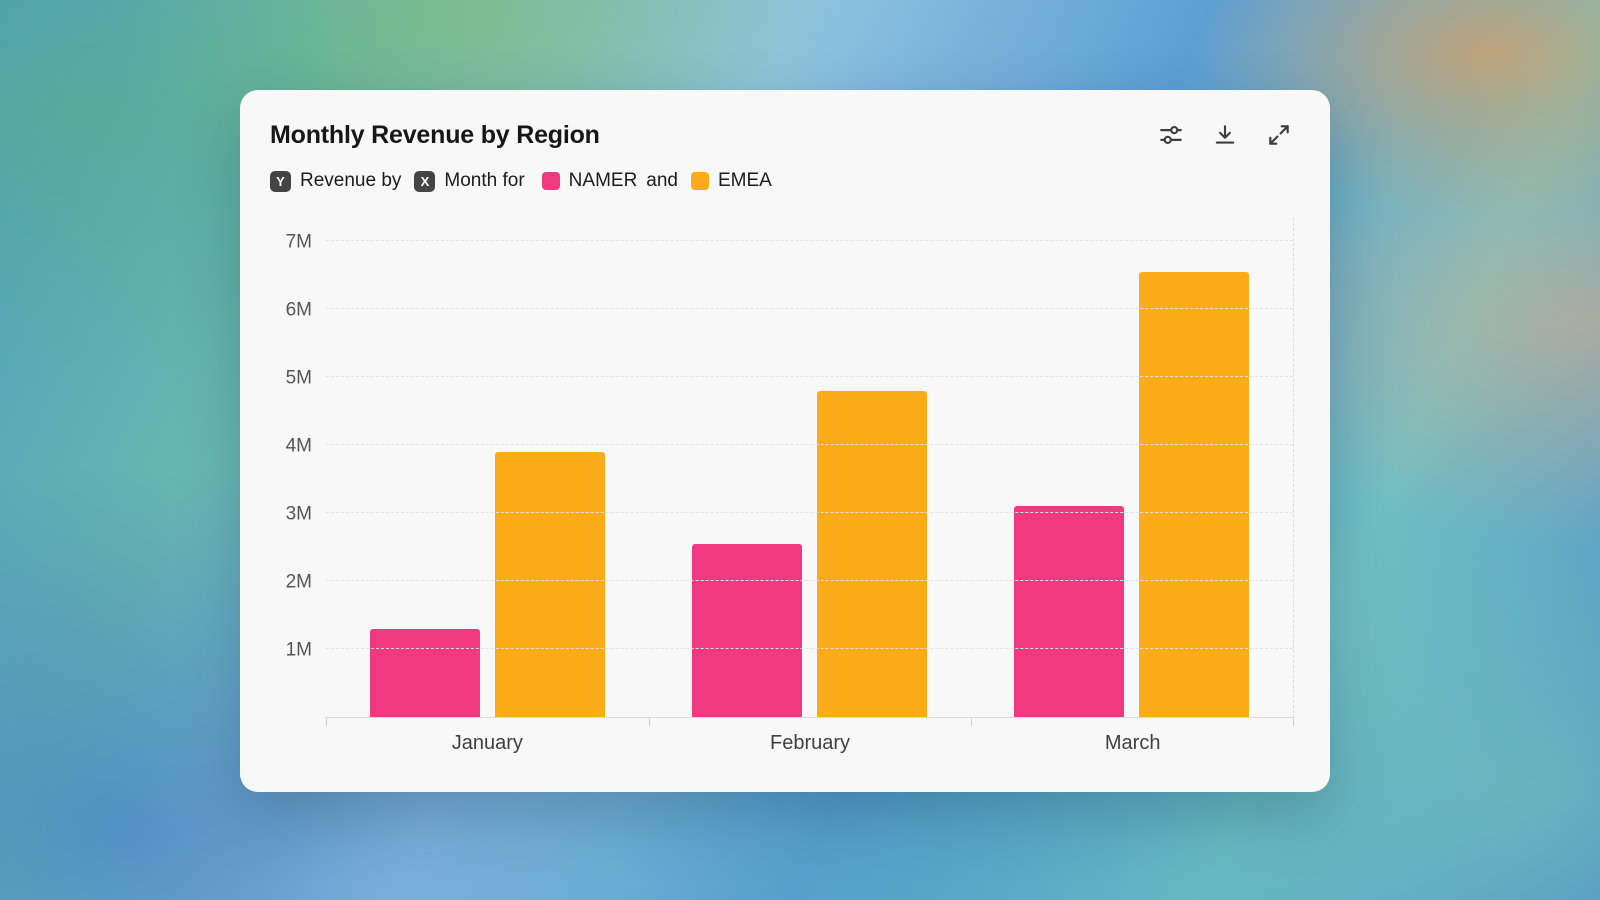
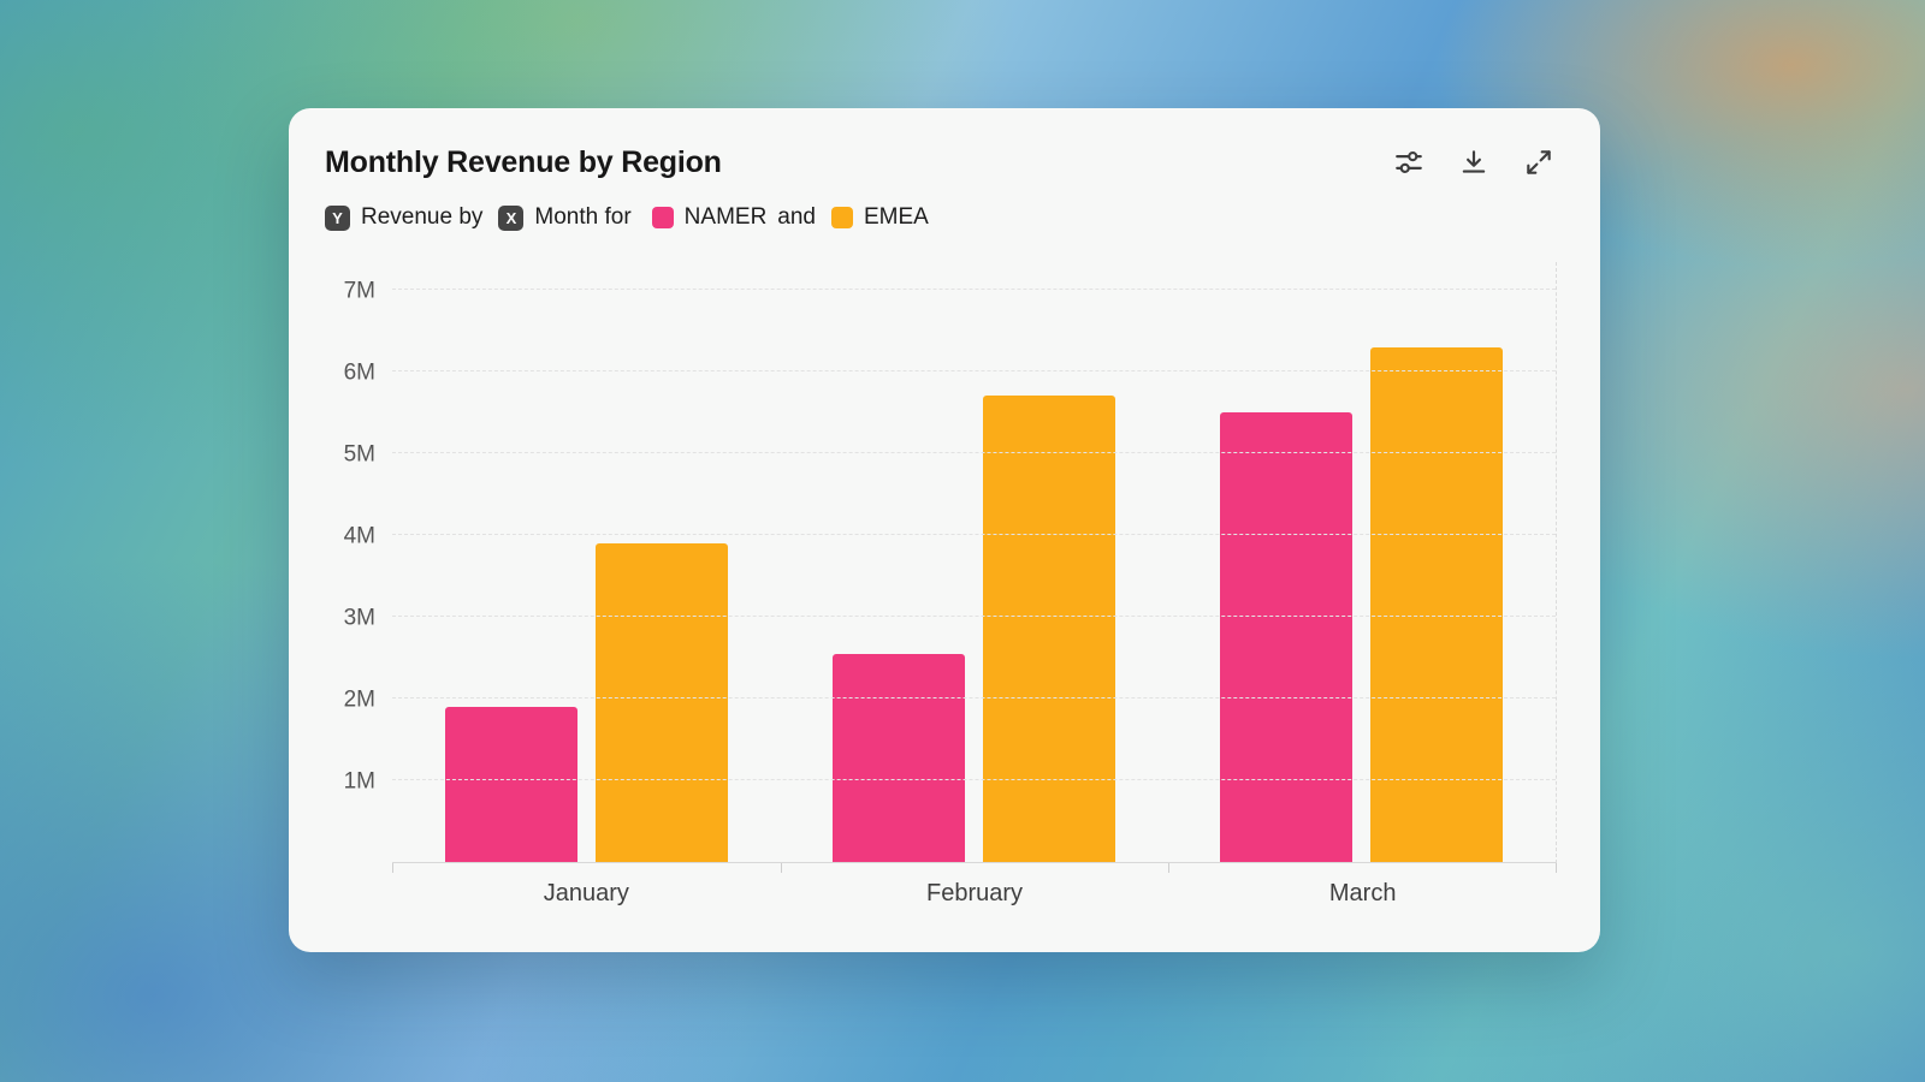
NAMER/January: 1.3M -> 1.9M
EMEA/February: 4.8M -> 5.7M
NAMER/March: 3.1M -> 5.5M
EMEA/March: 6.5M -> 6.3M
